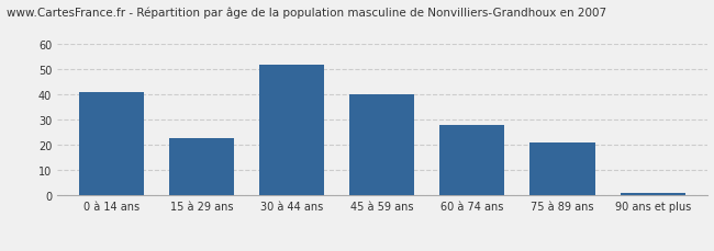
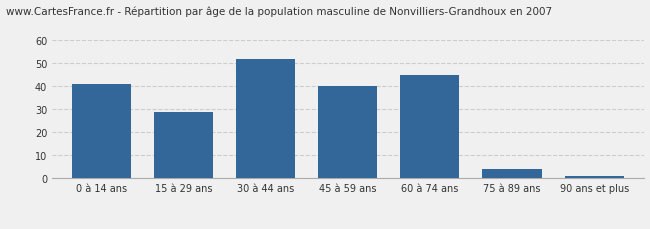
15 à 29 ans: 23 -> 29
60 à 74 ans: 28 -> 45
75 à 89 ans: 21 -> 4
